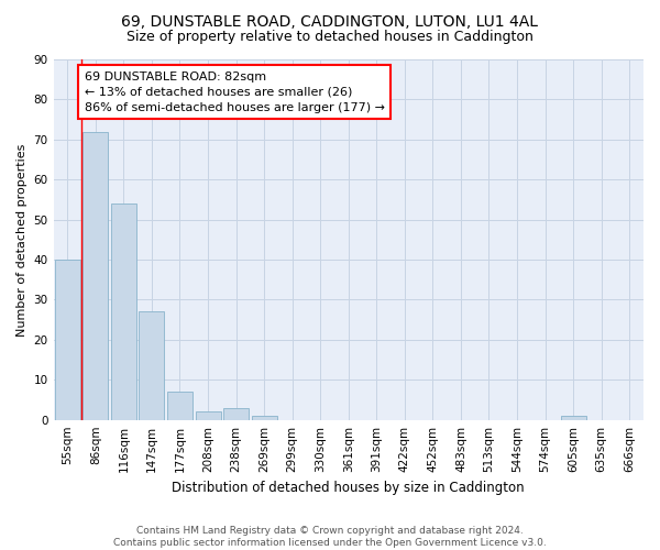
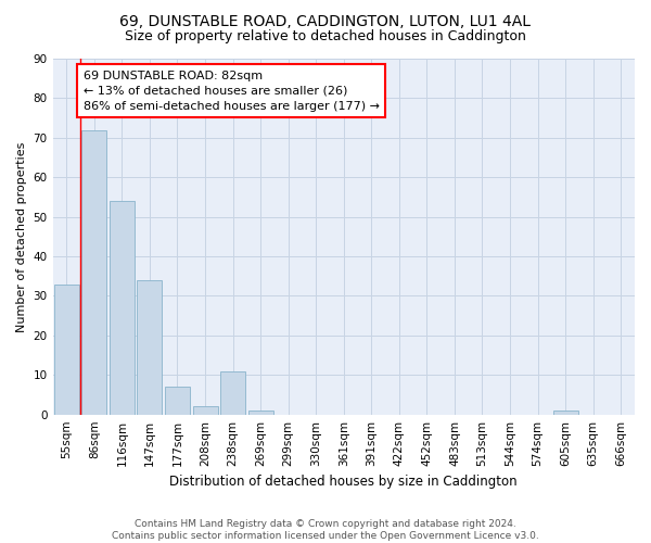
55sqm: 40 -> 33
147sqm: 27 -> 34
238sqm: 3 -> 11
